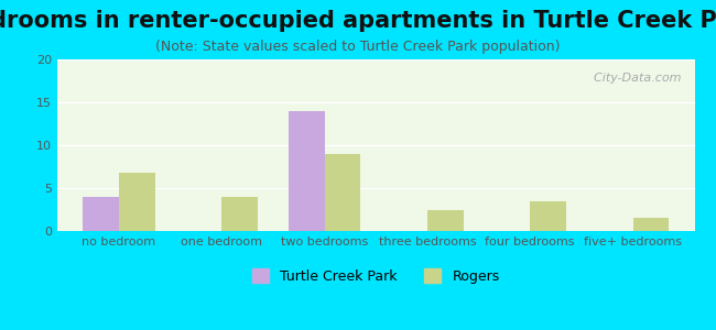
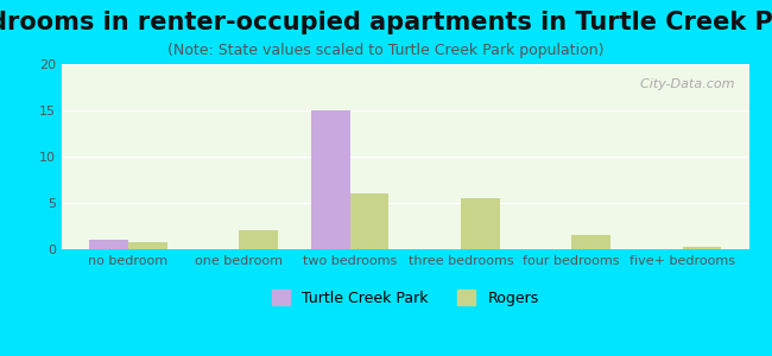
Turtle Creek Park/no bedroom: 4 -> 1
Rogers/no bedroom: 6.8 -> 0.8
Rogers/one bedroom: 4.0 -> 2.0
Turtle Creek Park/two bedrooms: 14 -> 15
Rogers/two bedrooms: 9.0 -> 6.0
Rogers/three bedrooms: 2.4 -> 5.5
Rogers/four bedrooms: 3.4 -> 1.5
Rogers/five+ bedrooms: 1.6 -> 0.2
